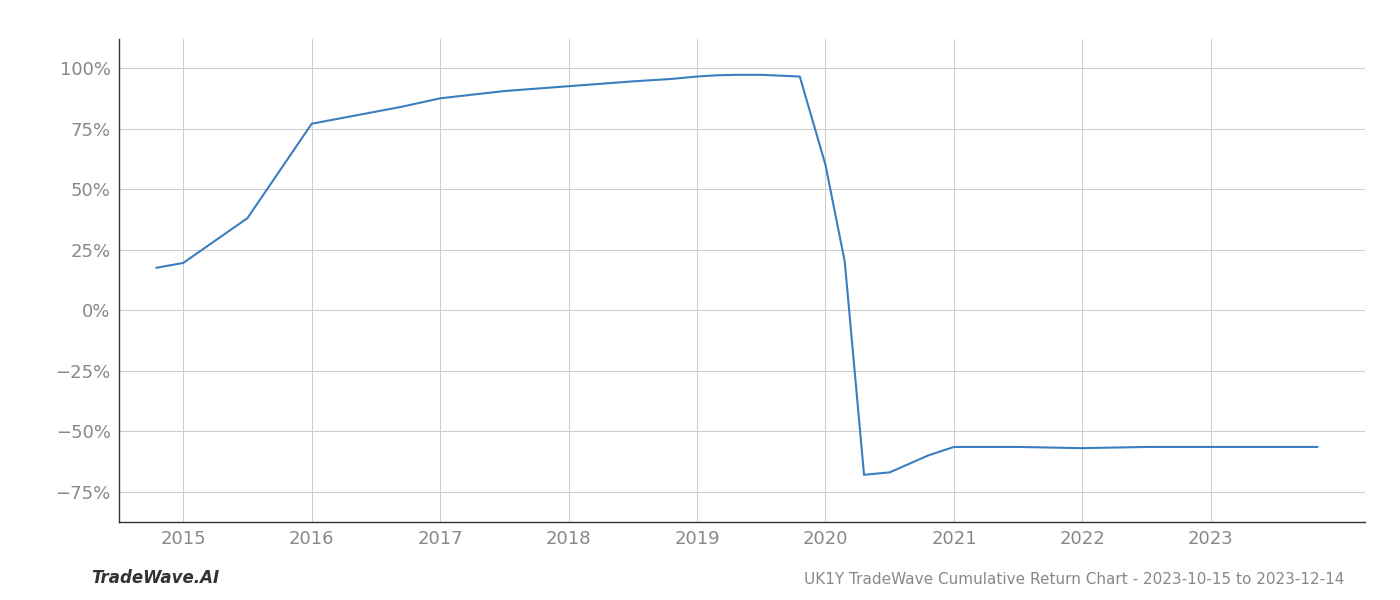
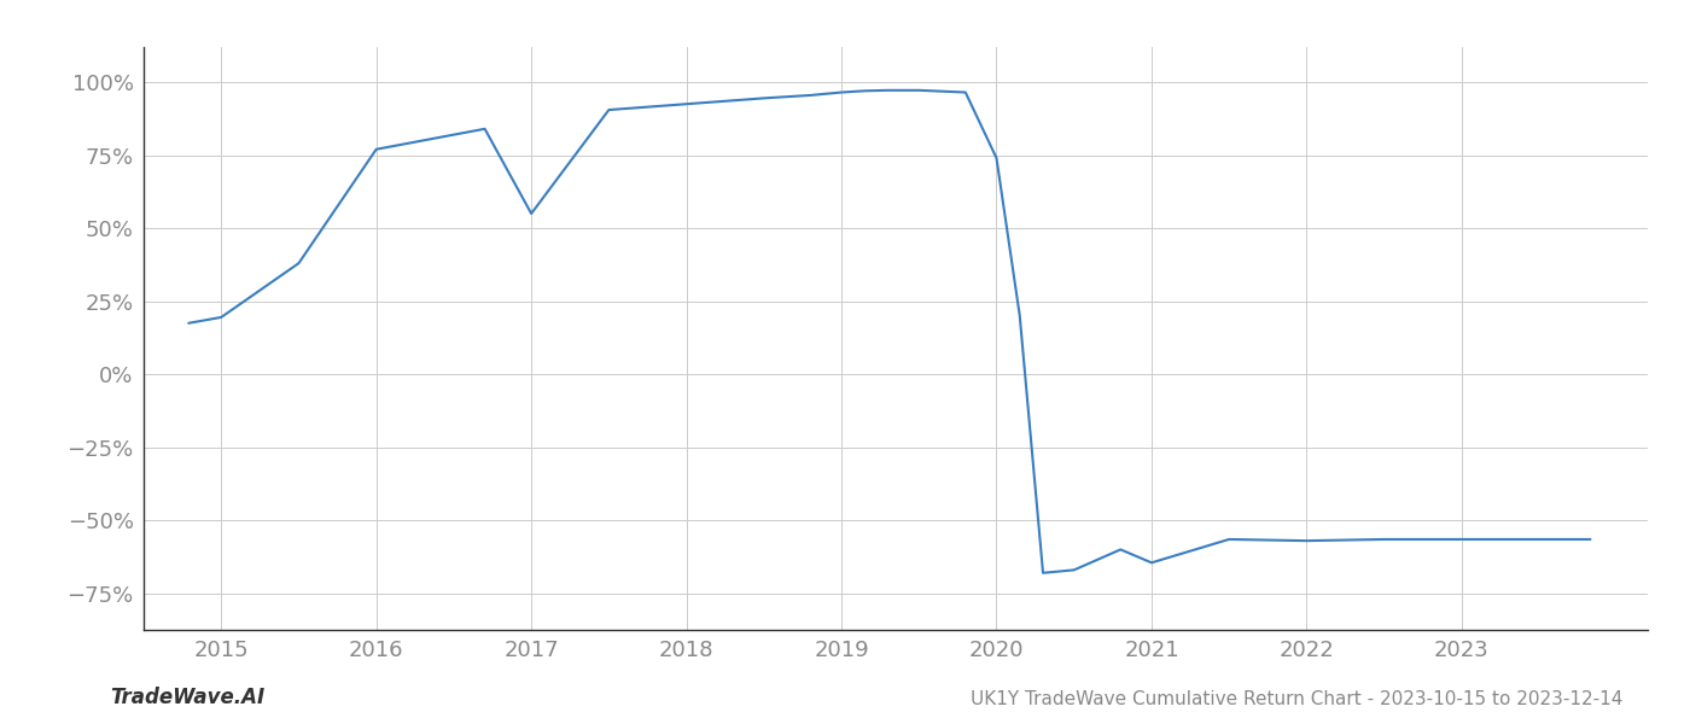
2017: 87.5% -> 55.0%
2020: 60.0% -> 74.0%
2021: -56.5% -> -64.5%
